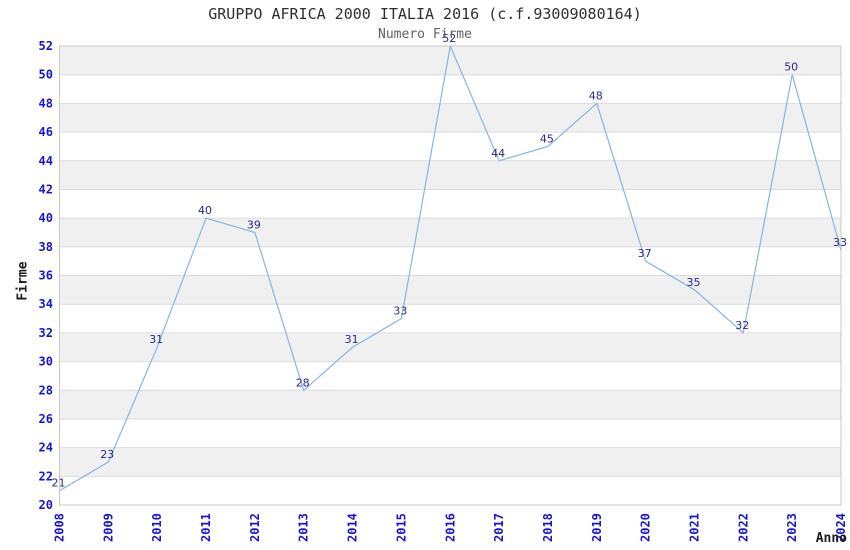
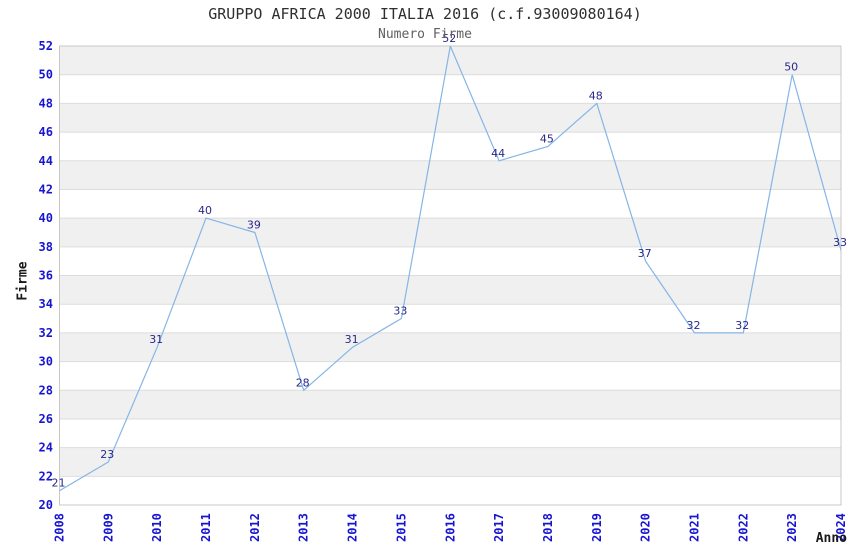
2021: 35 -> 32
